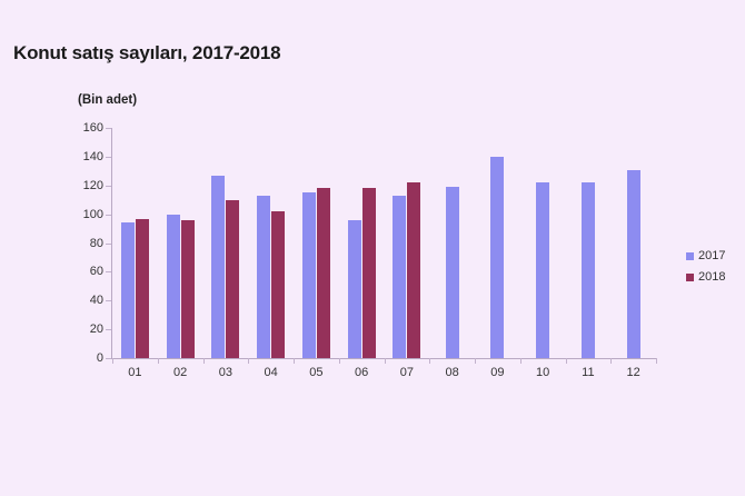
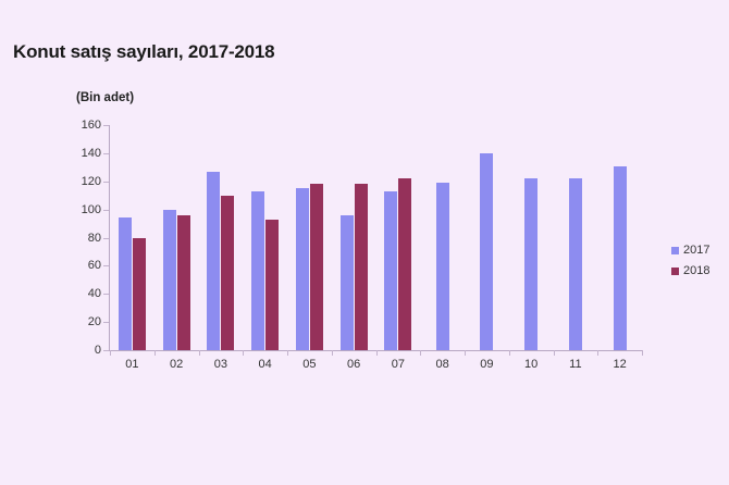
2018/01: 97 -> 80
2018/04: 102 -> 93
